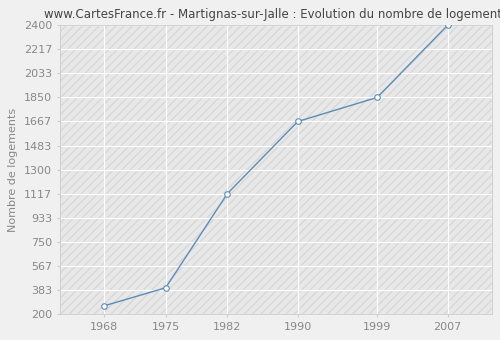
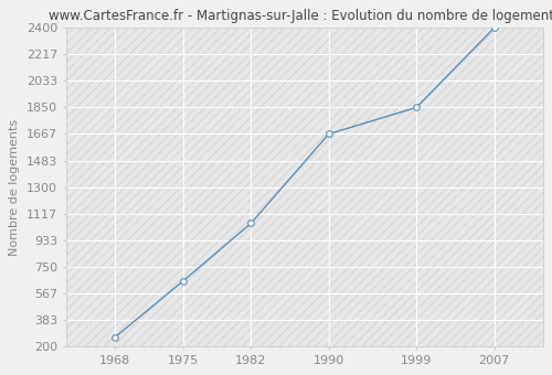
1975: 400 -> 650
1982: 1120 -> 1050
